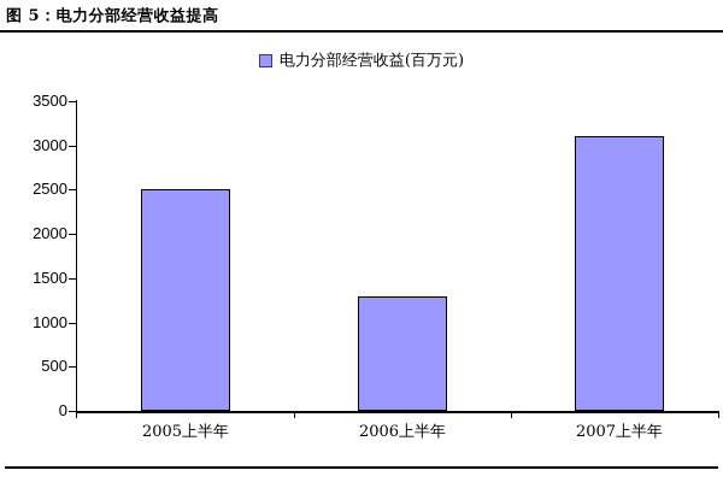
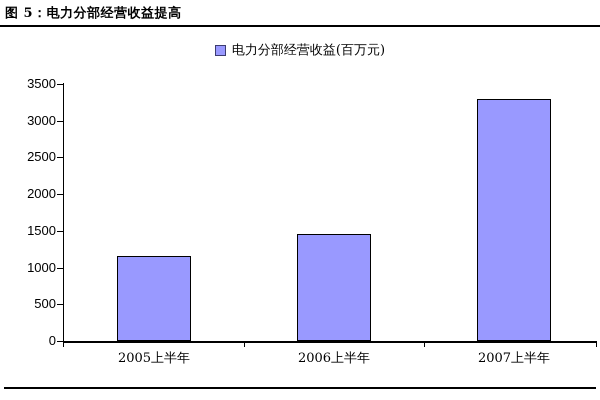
2005上半年: 2500 -> 1200
2006上半年: 1300 -> 1500
2007上半年: 3100 -> 3300
